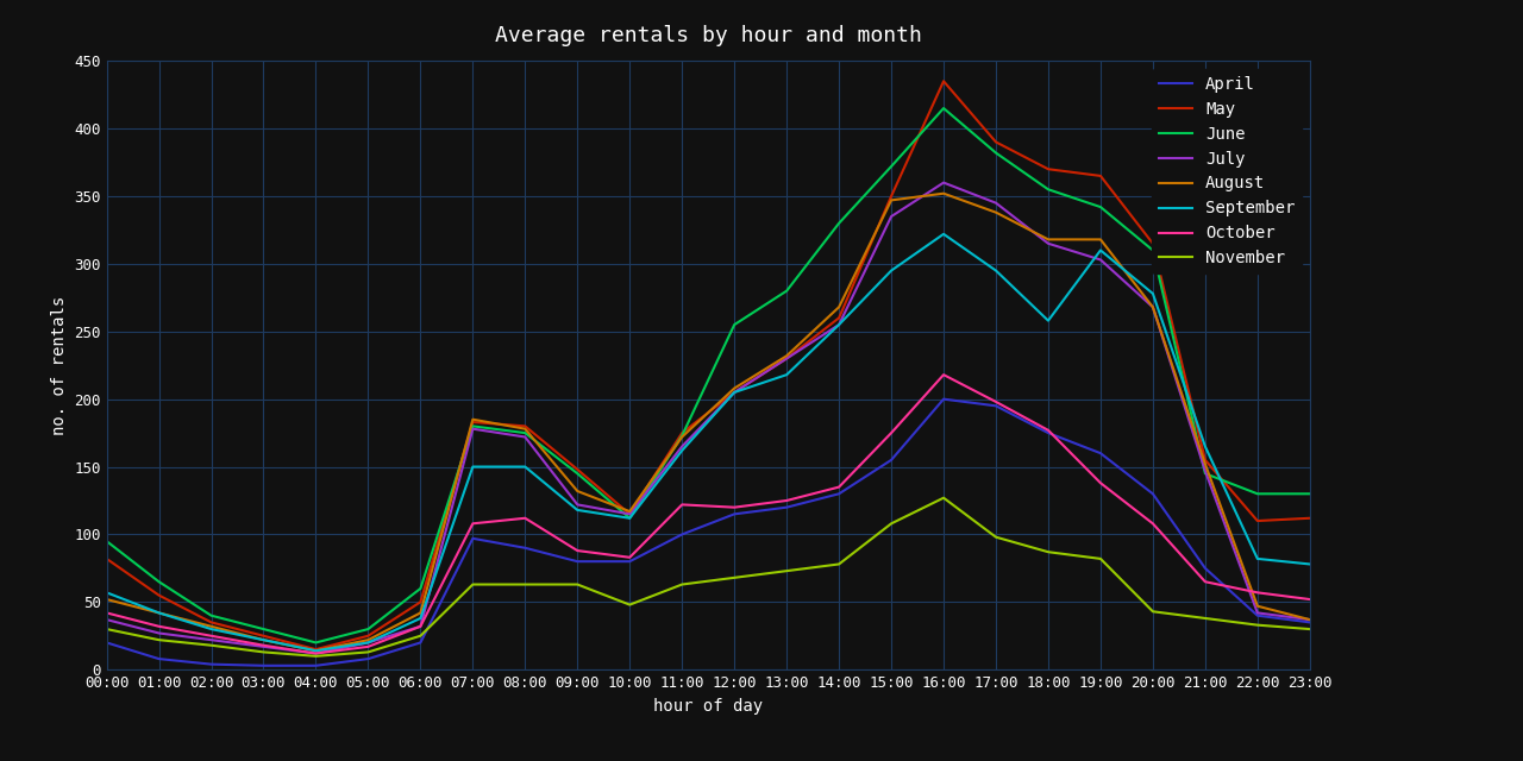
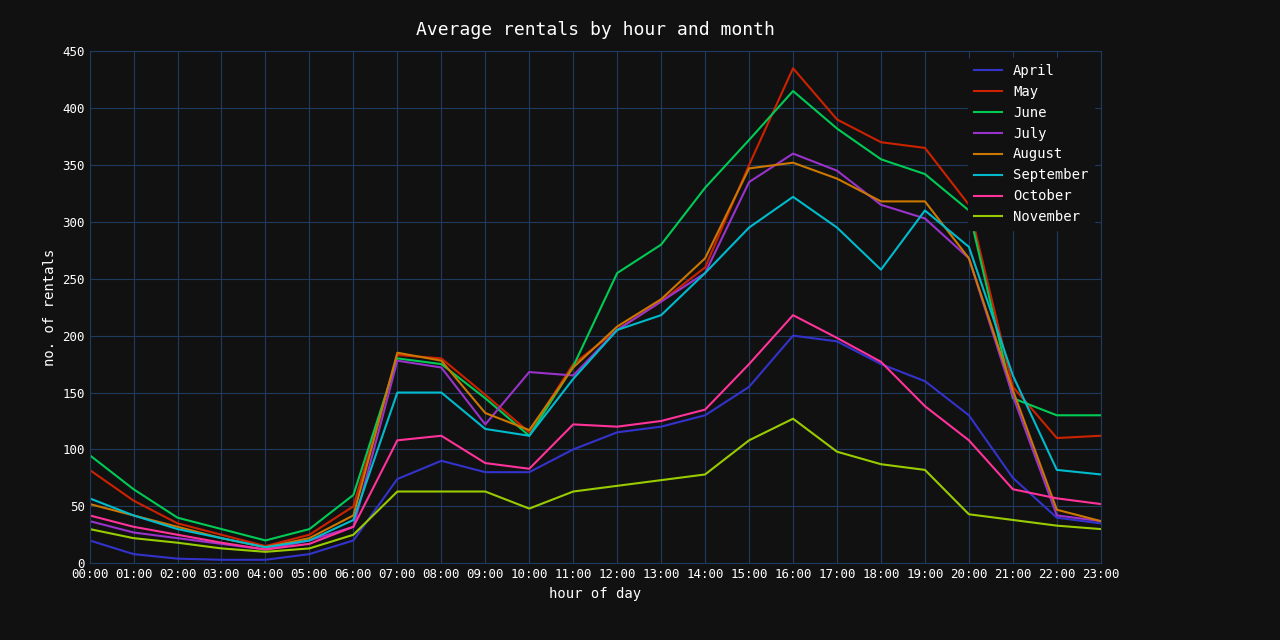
April/07:00: 97 -> 74
July/10:00: 115 -> 168
